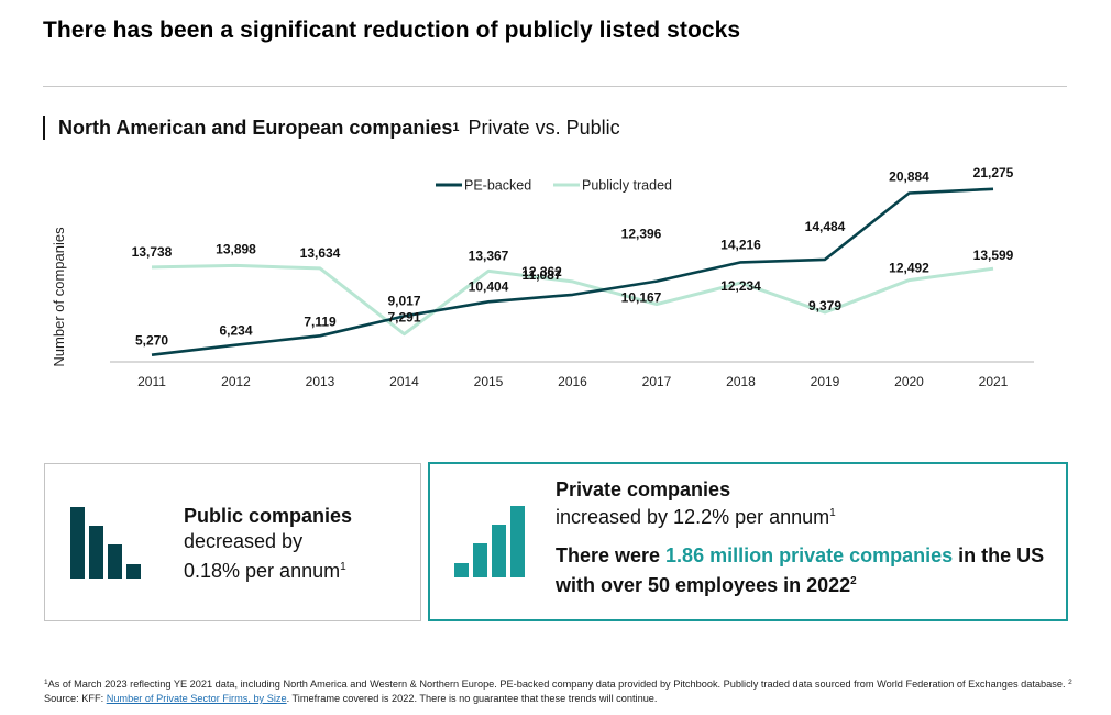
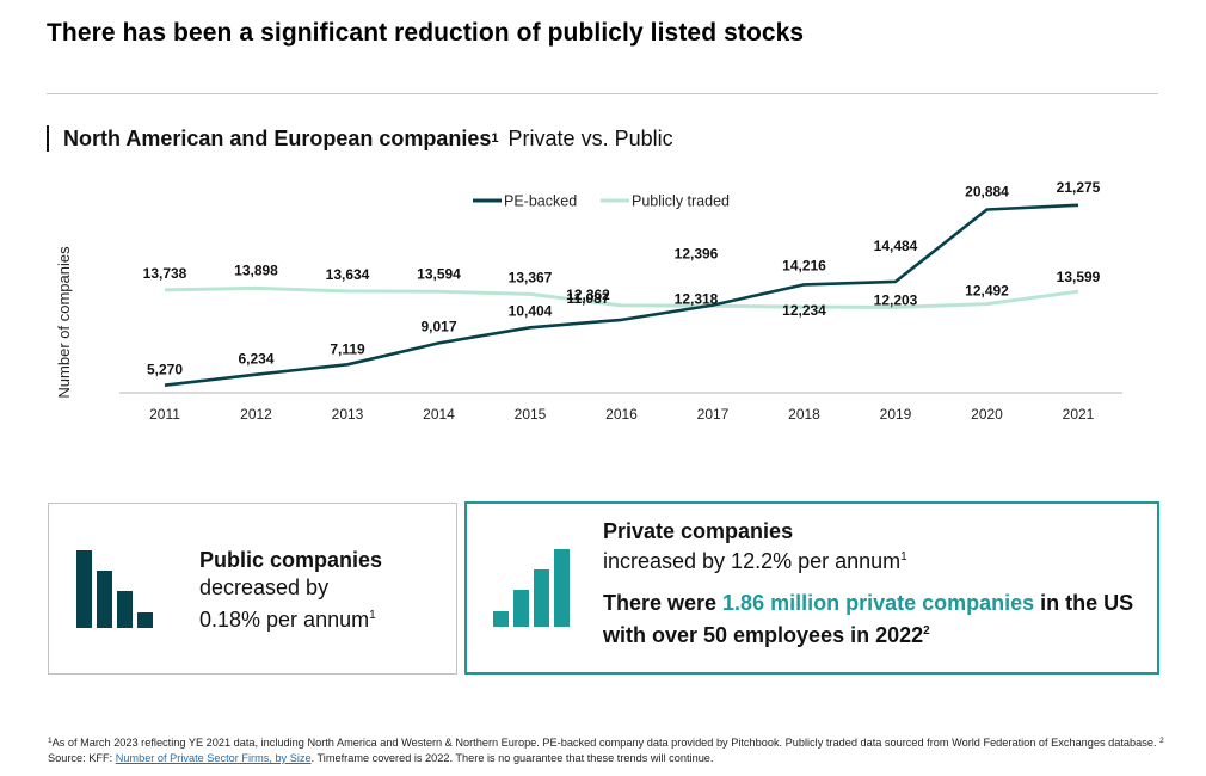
Publicly traded/2014: 7,291 -> 13,594
Publicly traded/2017: 10,167 -> 12,318
Publicly traded/2019: 9,379 -> 12,203
